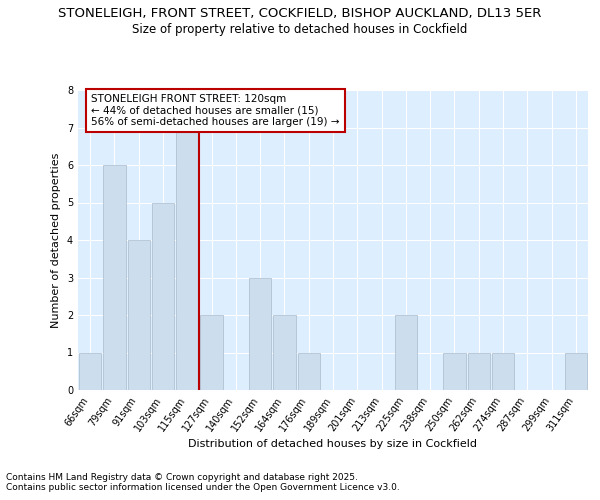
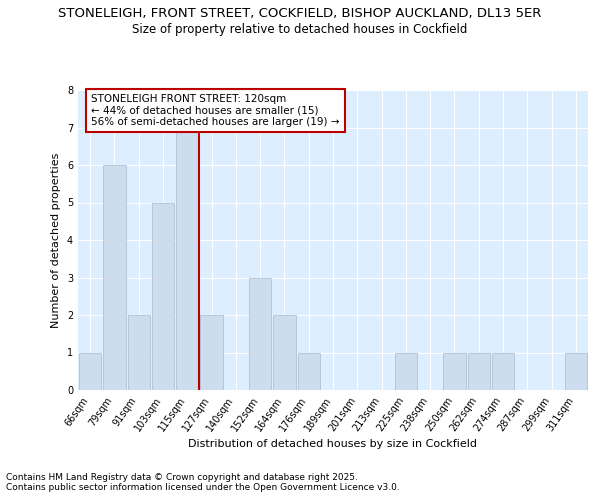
91sqm: 4 -> 2
225sqm: 2 -> 1
